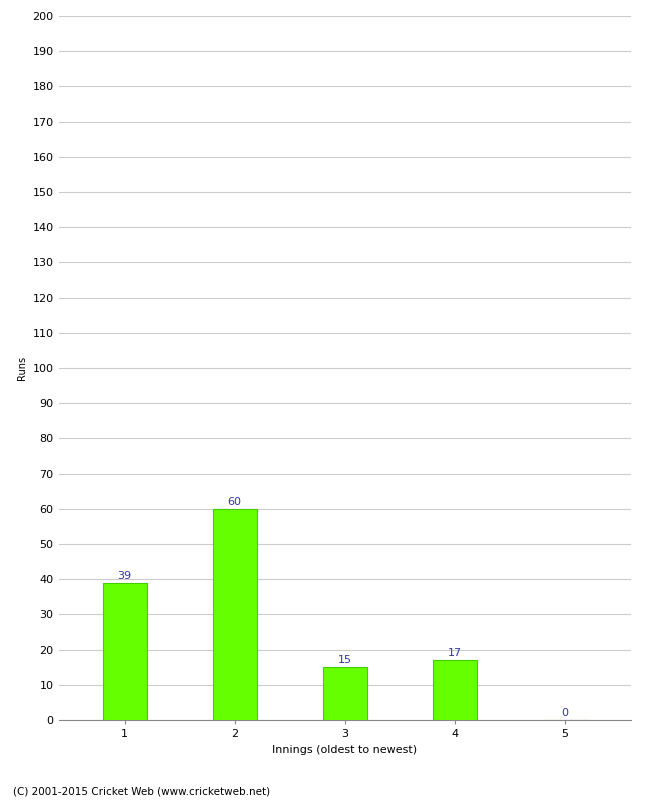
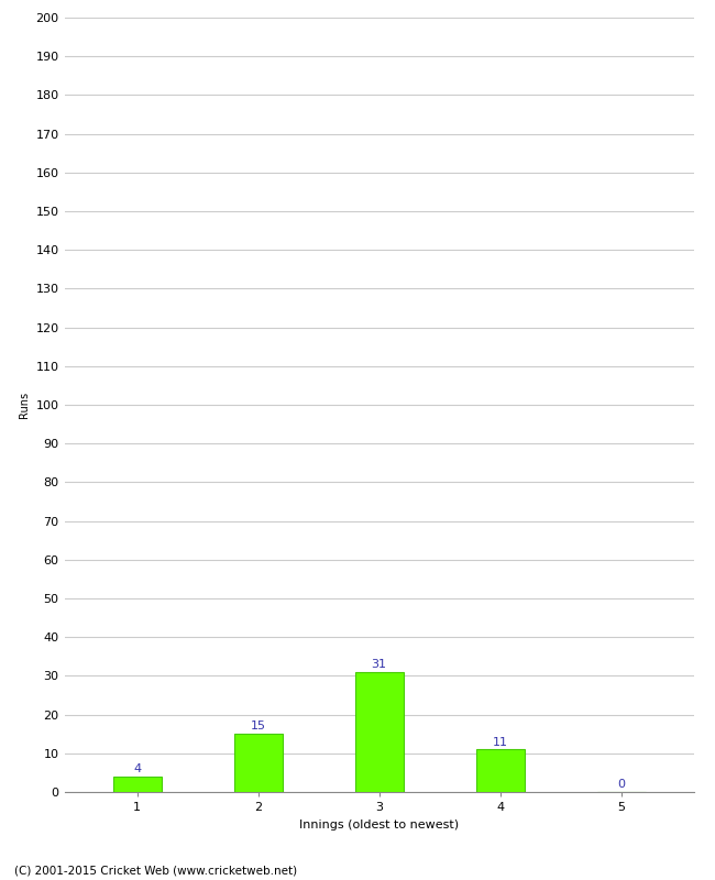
1: 39 -> 4
2: 60 -> 15
3: 15 -> 31
4: 17 -> 11
